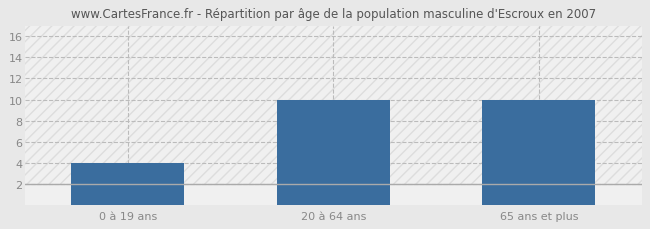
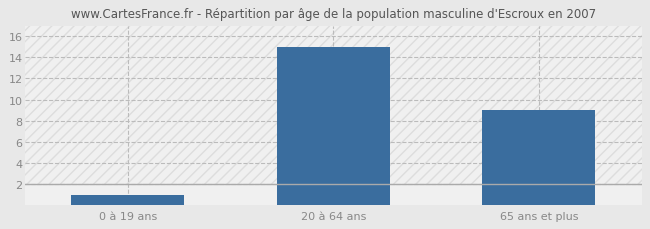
0 à 19 ans: 4 -> 1
20 à 64 ans: 10 -> 15
65 ans et plus: 10 -> 9
